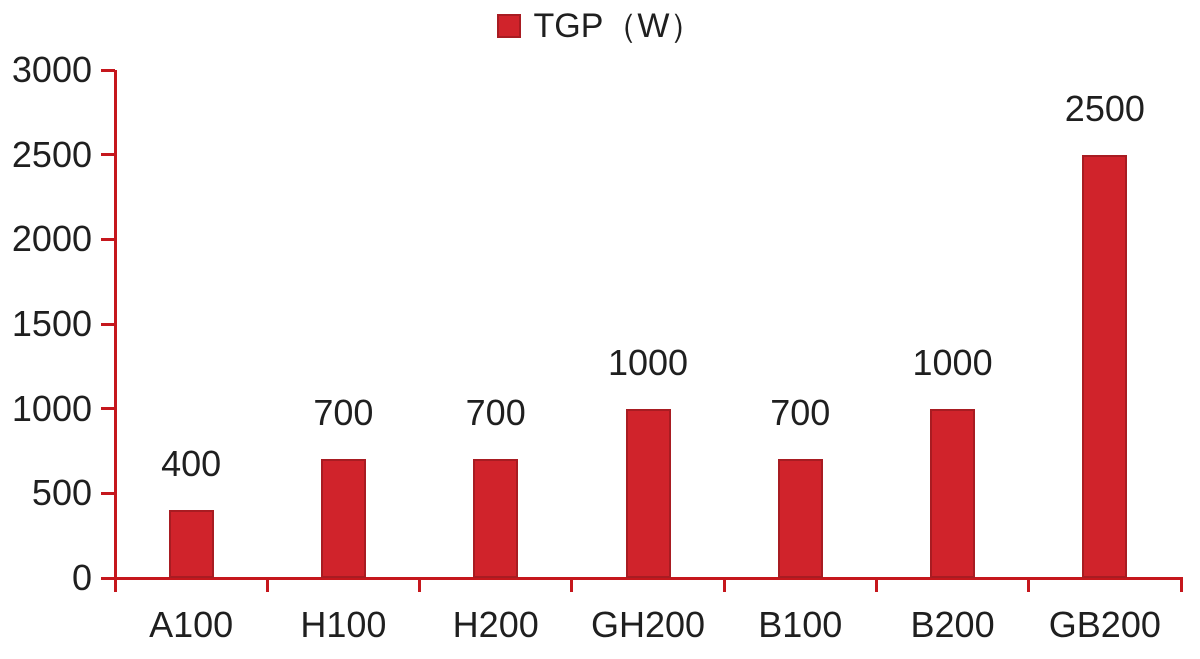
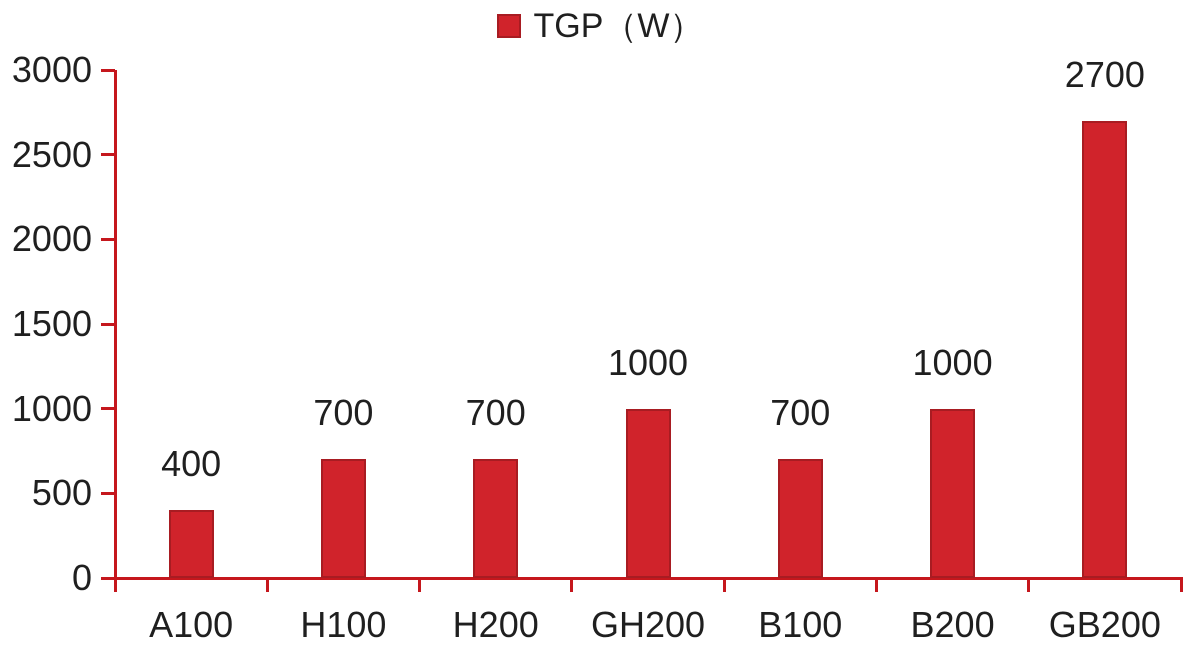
GB200: 2500 -> 2700
